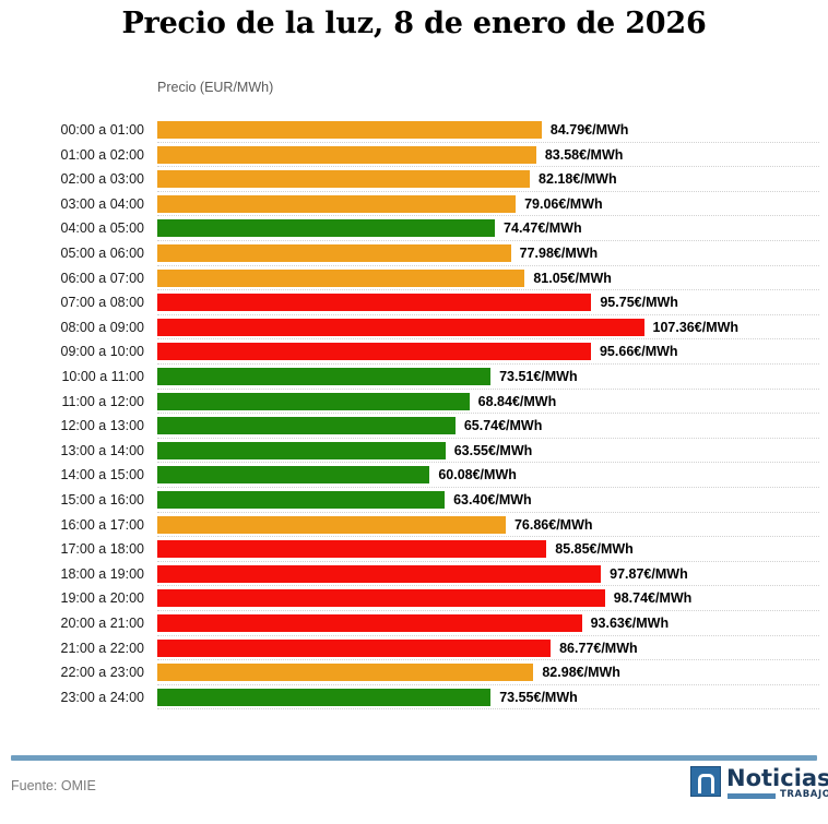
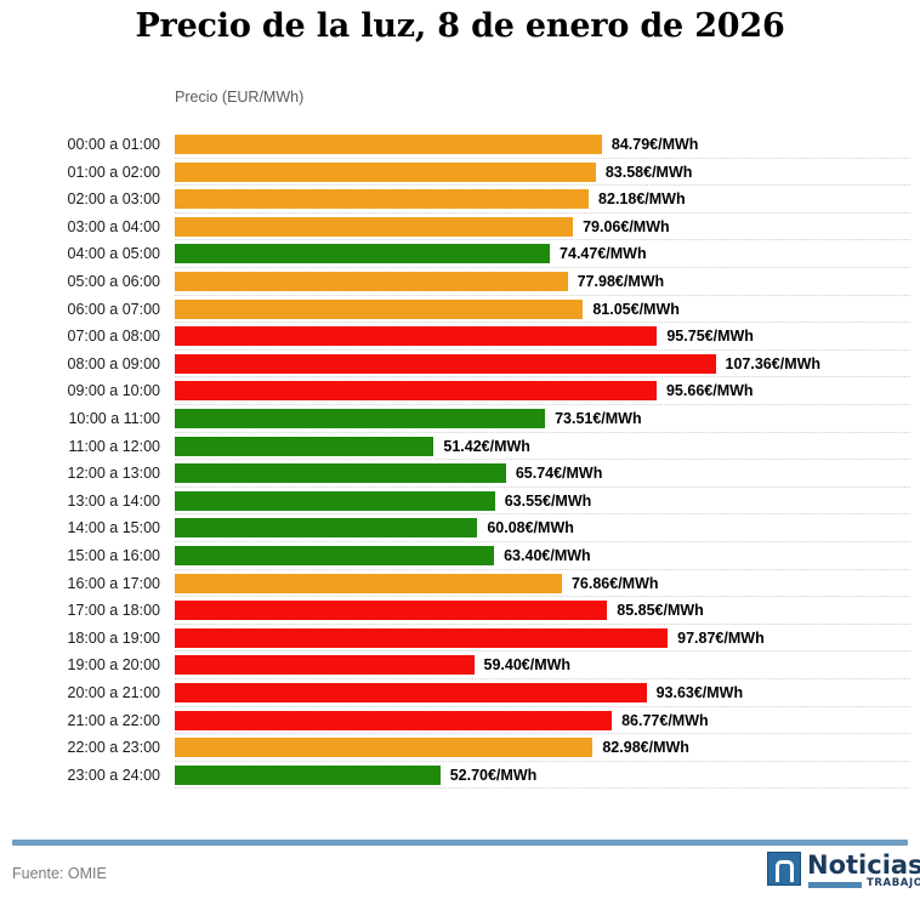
11:00 a 12:00: 68.84 -> 51.42
19:00 a 20:00: 98.74 -> 59.40
23:00 a 24:00: 73.55 -> 52.70
